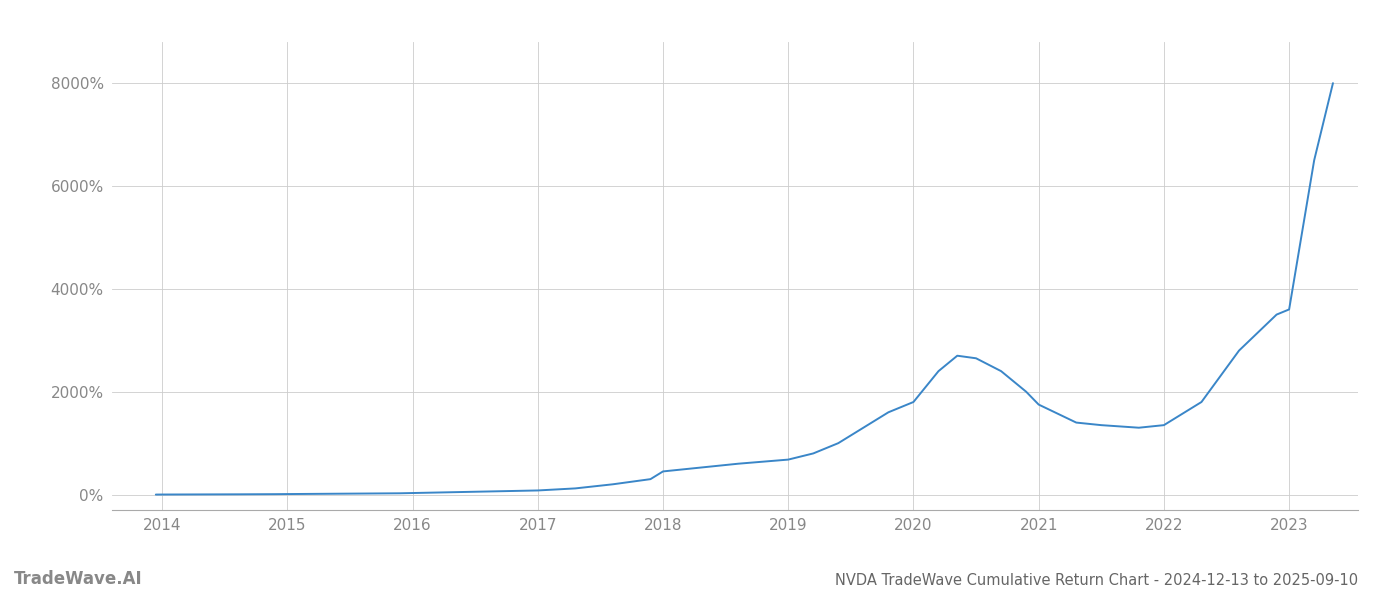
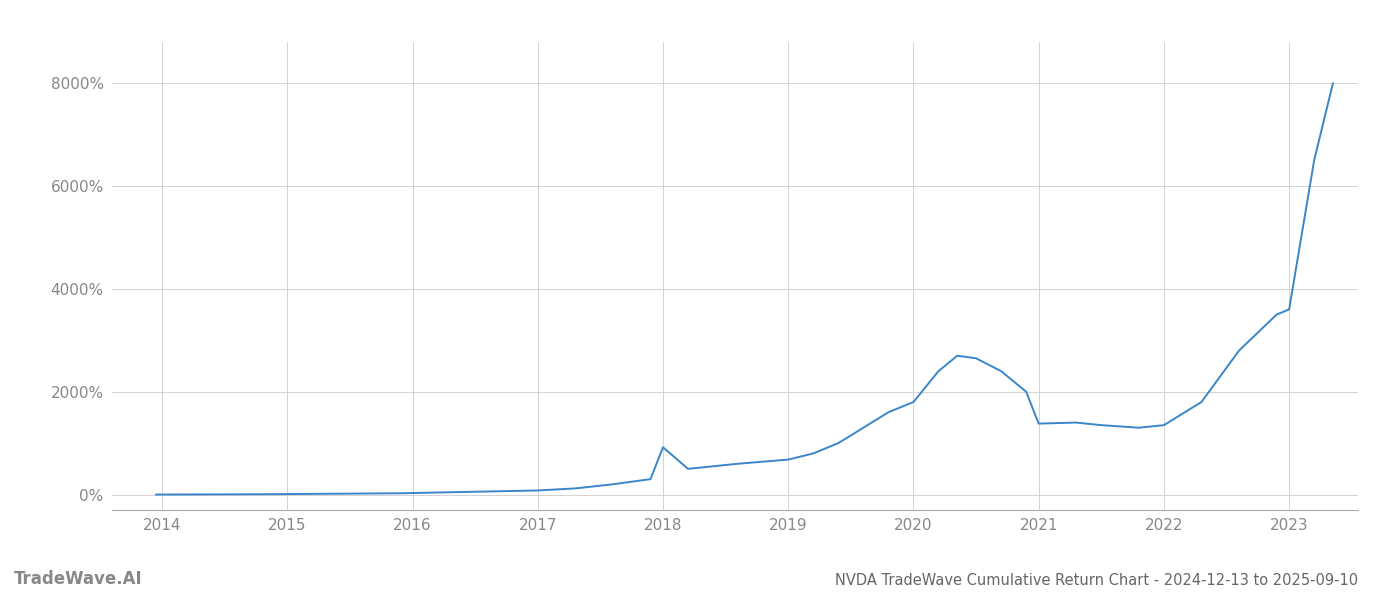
2018: 450% -> 920%
2021: 1750% -> 1380%
